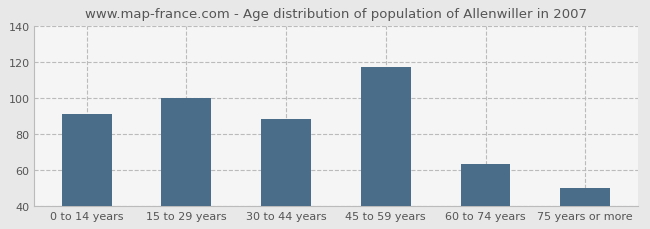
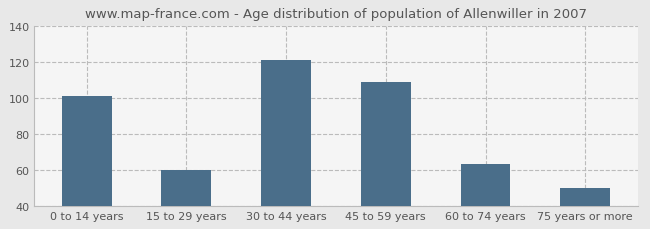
0 to 14 years: 91 -> 101
15 to 29 years: 100 -> 60
30 to 44 years: 88 -> 121
45 to 59 years: 117 -> 109
